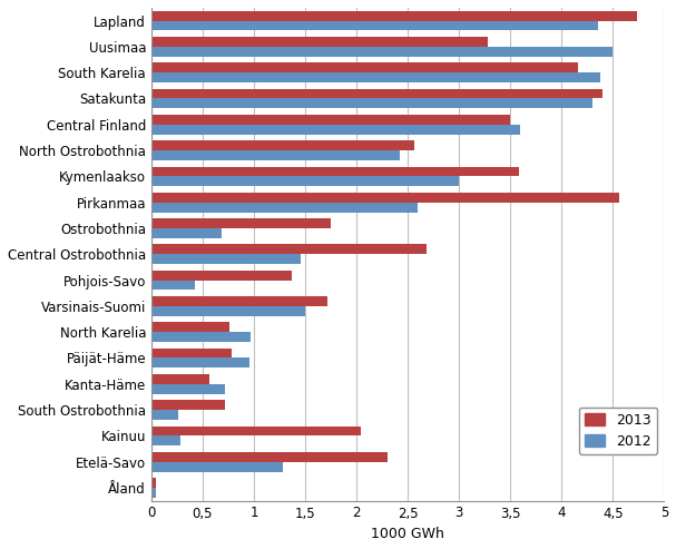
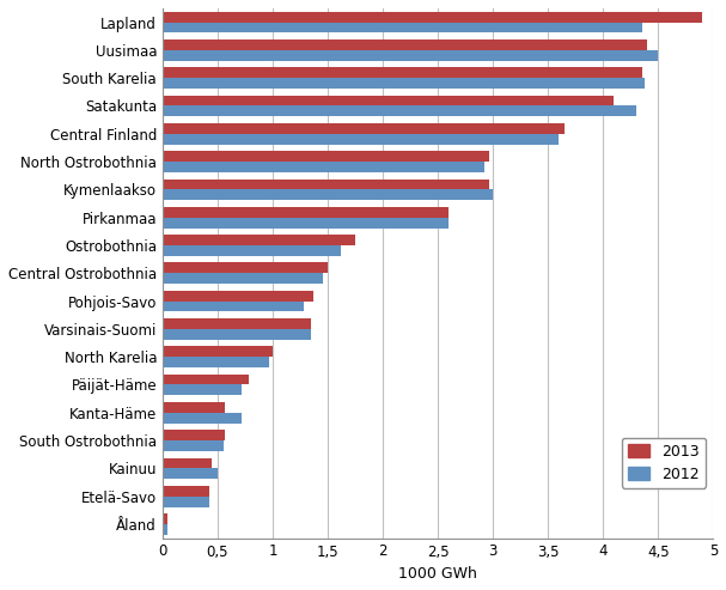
2013/Lapland: 4,74 -> 4,90
2013/Uusimaa: 3,28 -> 4,40
2013/South Karelia: 4,16 -> 4,35
2013/Satakunta: 4,40 -> 4,10
2013/Central Finland: 3,50 -> 3,65
2013/North Ostrobothnia: 2,56 -> 2,97
2012/North Ostrobothnia: 2,42 -> 2,92
2013/Kymenlaakso: 3,58 -> 2,97
2013/Pirkanmaa: 4,56 -> 2,60
2012/Ostrobothnia: 0,68 -> 1,62
2013/Central Ostrobothnia: 2,68 -> 1,50
2012/Pohjois-Savo: 0,42 -> 1,28
2013/Varsinais-Suomi: 1,72 -> 1,35
2012/Varsinais-Suomi: 1,50 -> 1,35
2013/North Karelia: 0,76 -> 1,00
2012/Päijät-Häme: 0,96 -> 0,72
2013/South Ostrobothnia: 0,72 -> 0,57
2012/South Ostrobothnia: 0,26 -> 0,55
2013/Kainuu: 2,04 -> 0,45
2012/Kainuu: 0,28 -> 0,50
2013/Etelä-Savo: 2,30 -> 0,42
2012/Etelä-Savo: 1,28 -> 0,42
